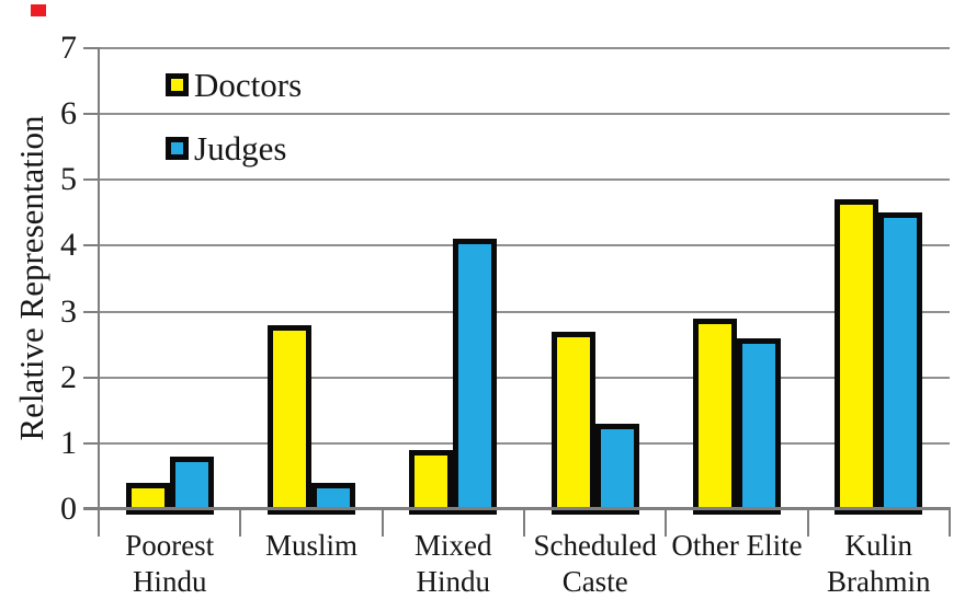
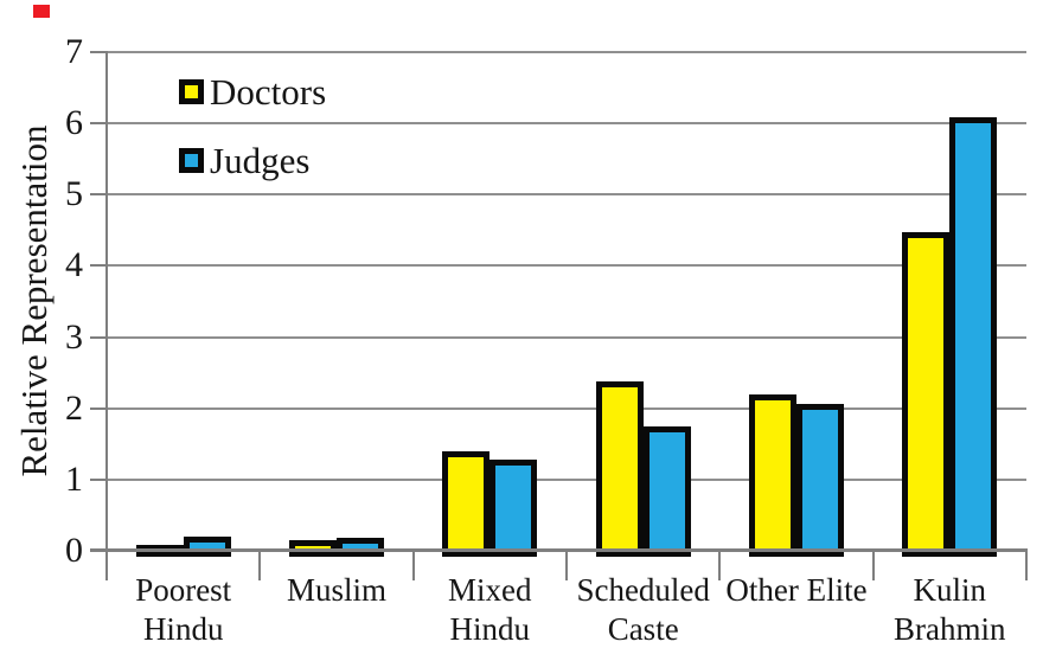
Doctors/Poorest Hindu: 0.4 -> 0.1
Judges/Poorest Hindu: 0.8 -> 0.2
Doctors/Muslim: 2.8 -> 0.1
Judges/Muslim: 0.4 -> 0.2
Doctors/Mixed Hindu: 0.9 -> 1.4
Judges/Mixed Hindu: 4.1 -> 1.3
Doctors/Scheduled Caste: 2.7 -> 2.4
Judges/Scheduled Caste: 1.3 -> 1.8
Doctors/Other Elite: 2.9 -> 2.2
Judges/Other Elite: 2.6 -> 2.1
Doctors/Kulin Brahmin: 4.7 -> 4.5
Judges/Kulin Brahmin: 4.5 -> 6.1
